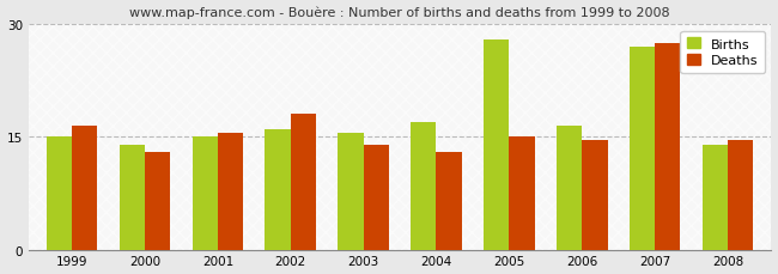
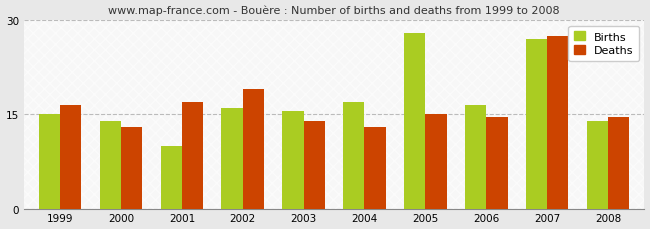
Births/2001: 15.0 -> 10.0
Deaths/2001: 15.5 -> 17.0
Deaths/2002: 18.0 -> 19.0
